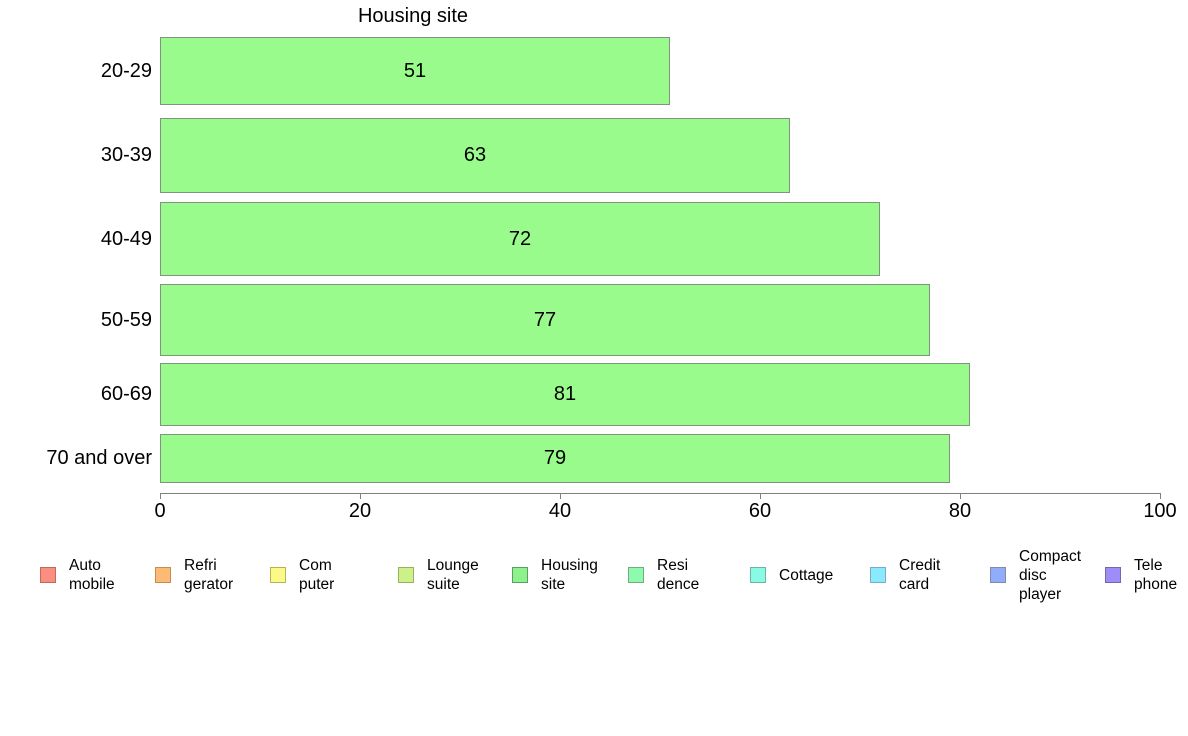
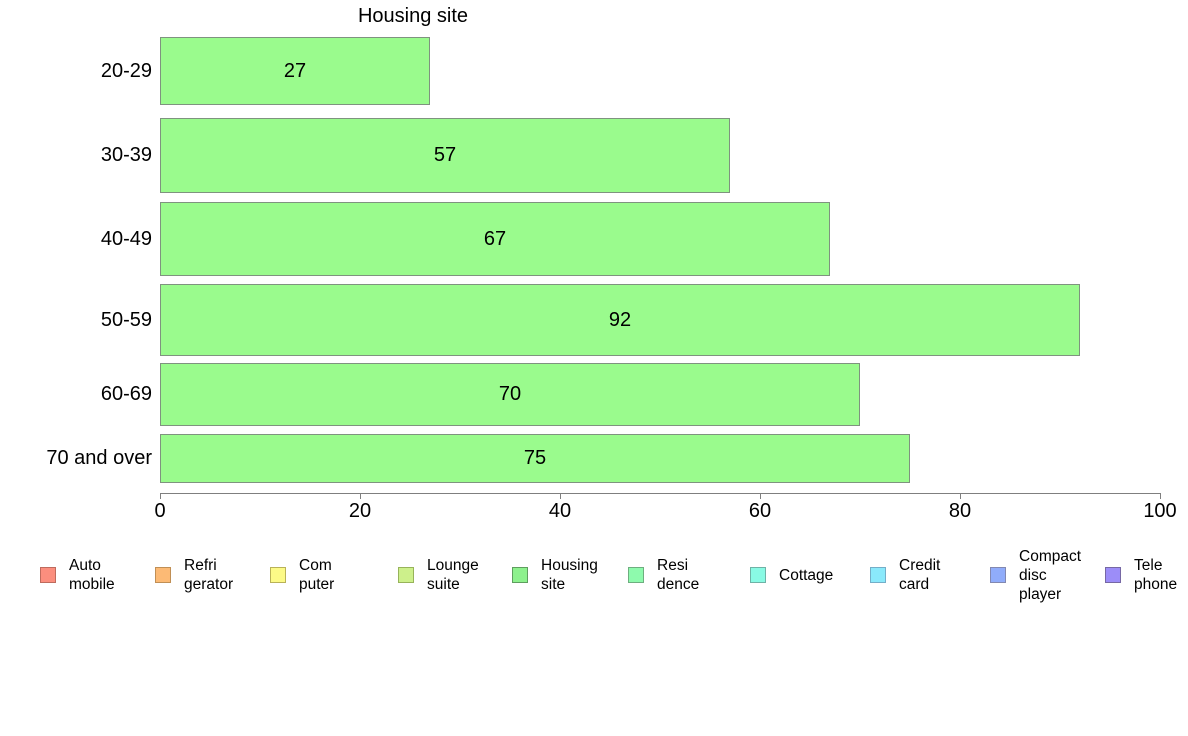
20-29: 51 -> 27
30-39: 63 -> 57
40-49: 72 -> 67
50-59: 77 -> 92
60-69: 81 -> 70
70 and over: 79 -> 75
